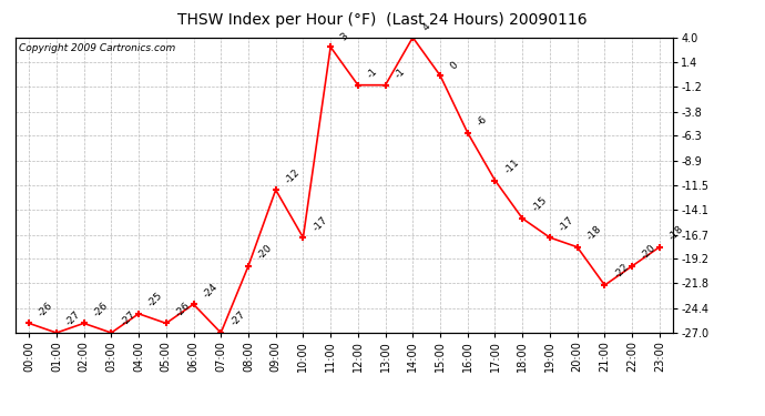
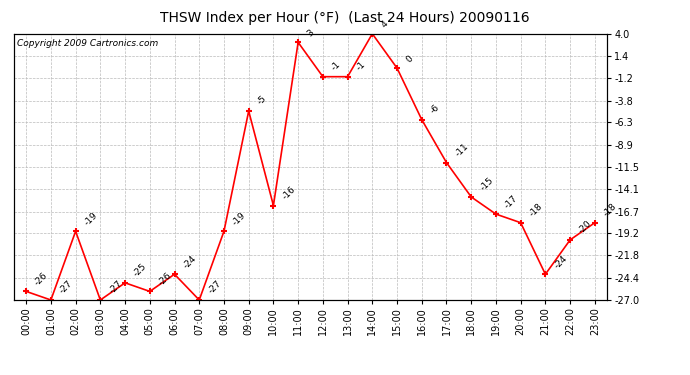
02:00: -26 -> -19
08:00: -20 -> -19
09:00: -12 -> -5
10:00: -17 -> -16
21:00: -22 -> -24
